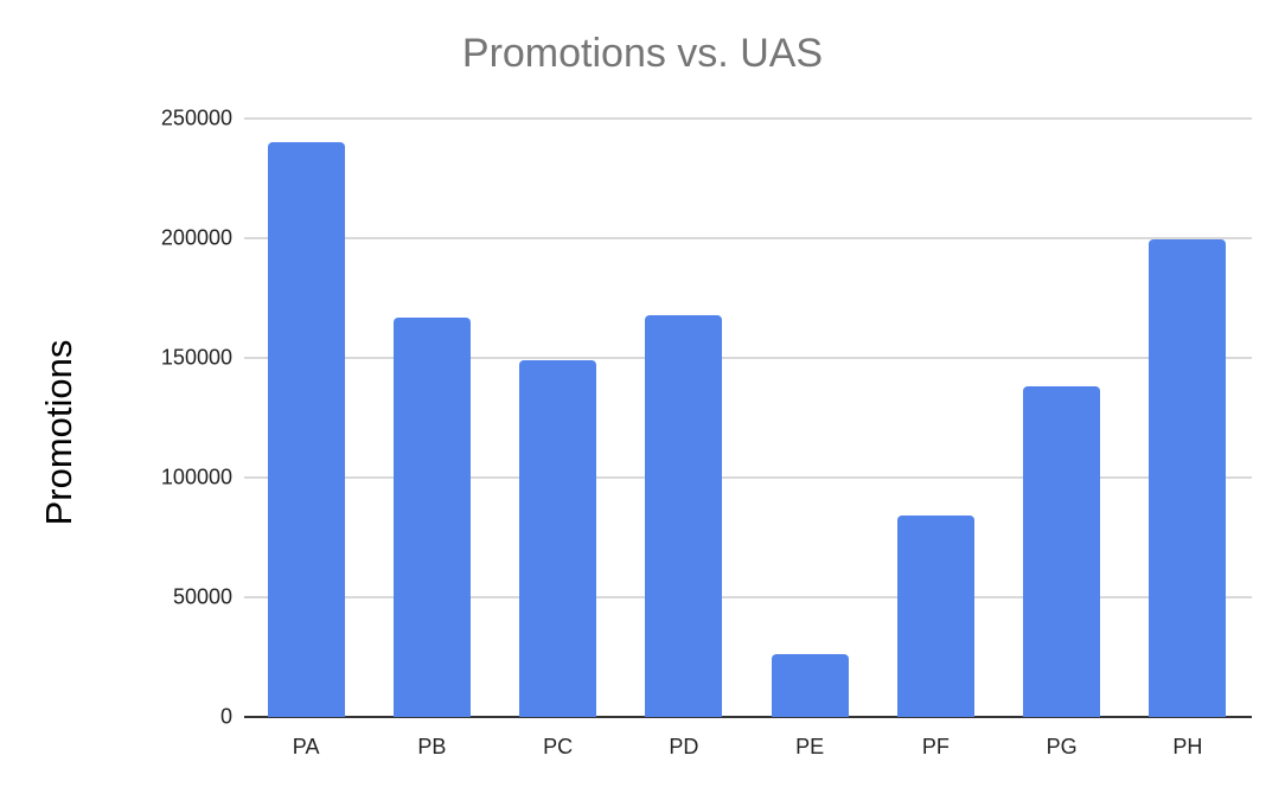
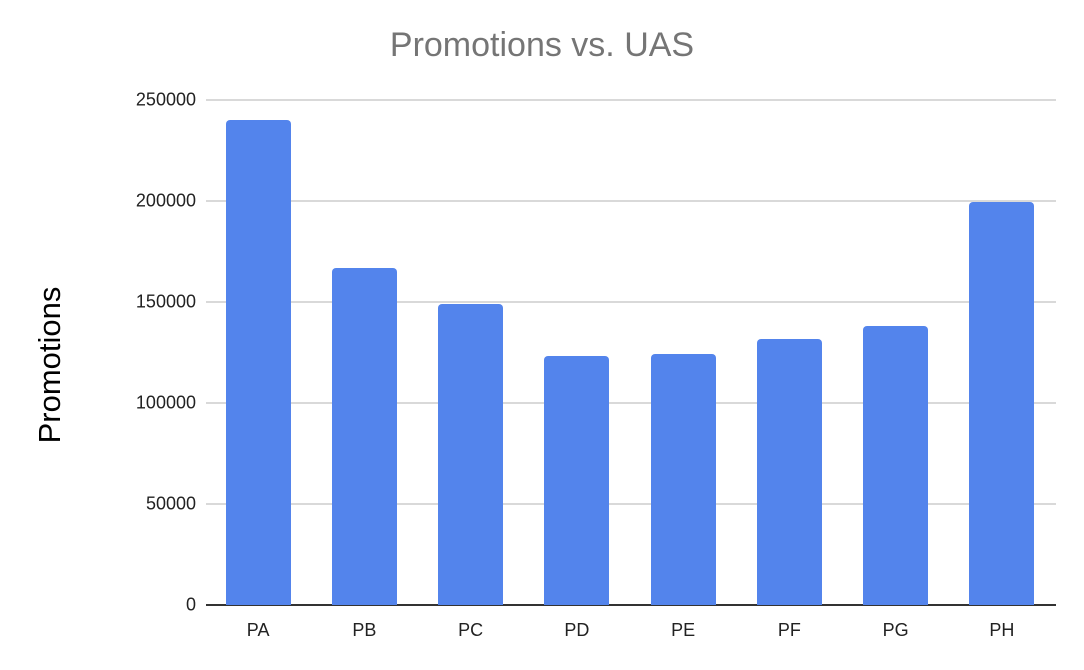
PD: 168000 -> 124000
PE: 26000 -> 124000
PF: 84000 -> 132000
